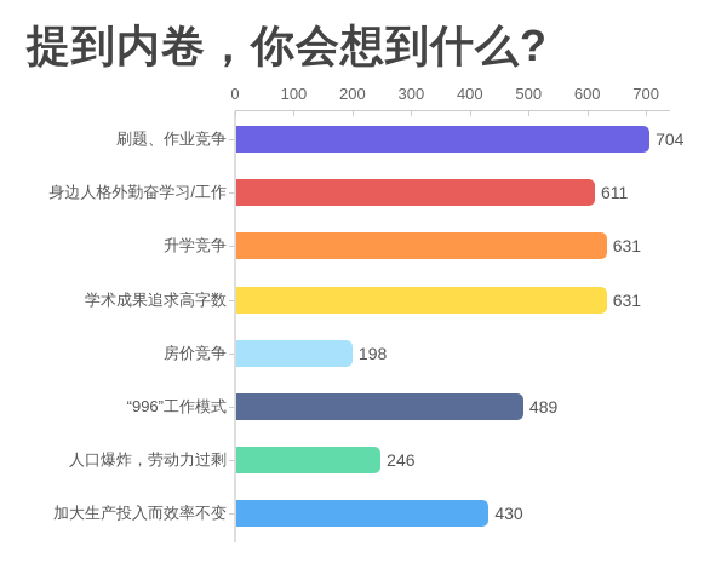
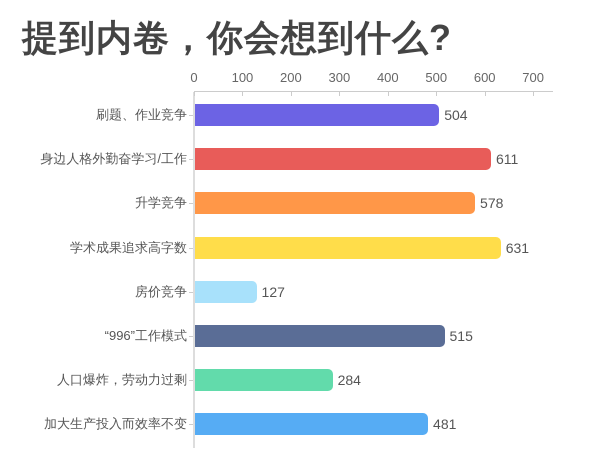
刷题、作业竞争: 704 -> 504
升学竞争: 631 -> 578
房价竞争: 198 -> 127
“996”工作模式: 489 -> 515
人口爆炸，劳动力过剩: 246 -> 284
加大生产投入而效率不变: 430 -> 481
